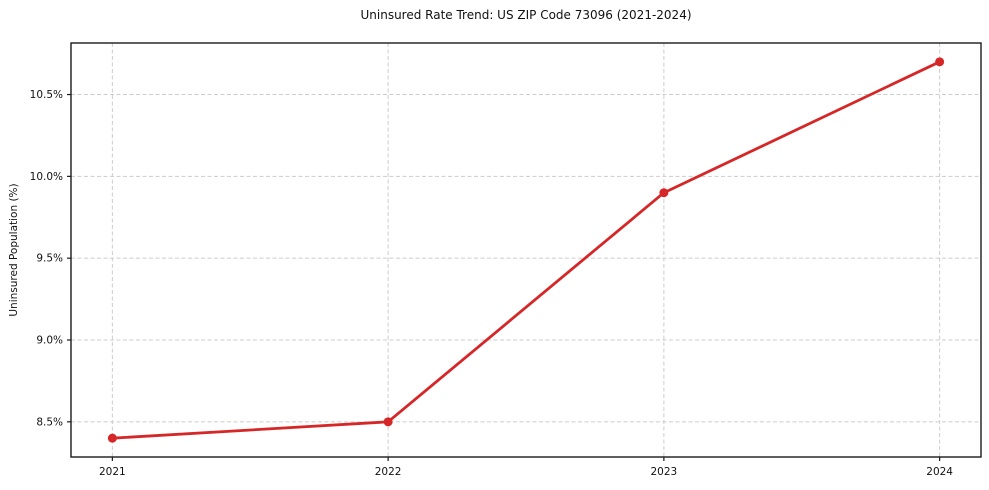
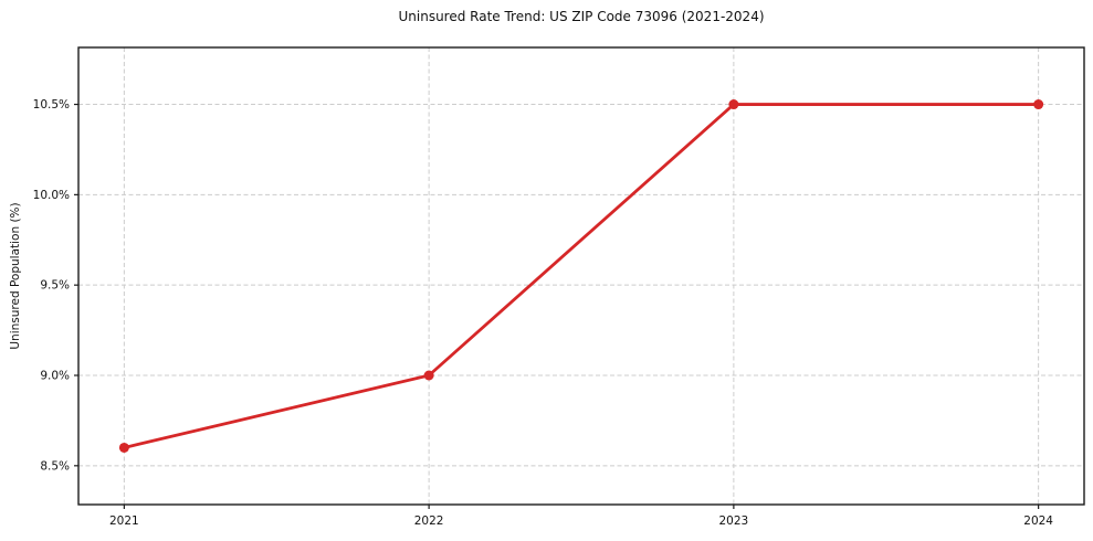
2021: 8.4% -> 8.6%
2022: 8.5% -> 9.0%
2023: 9.9% -> 10.5%
2024: 10.7% -> 10.5%
